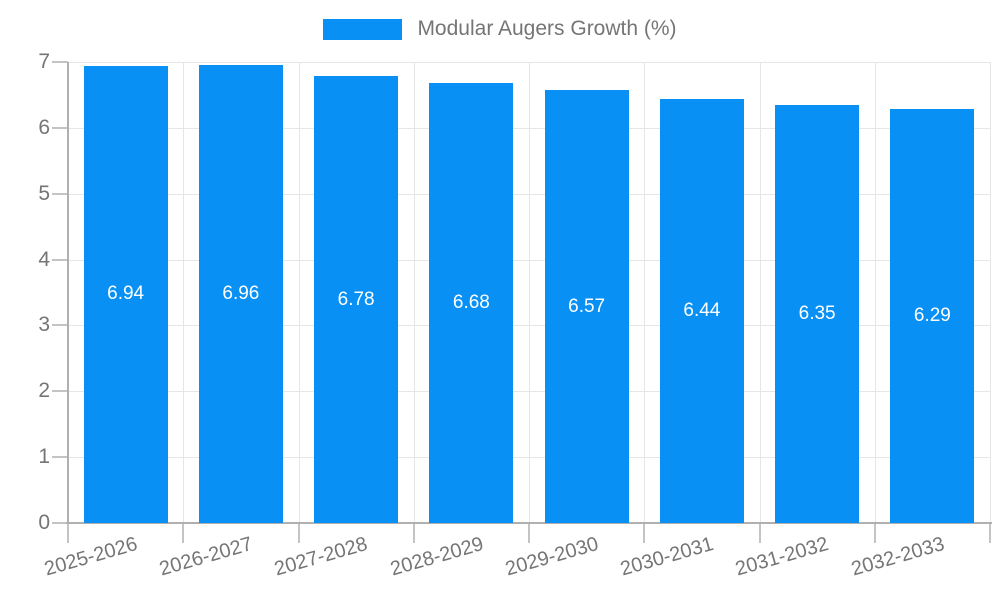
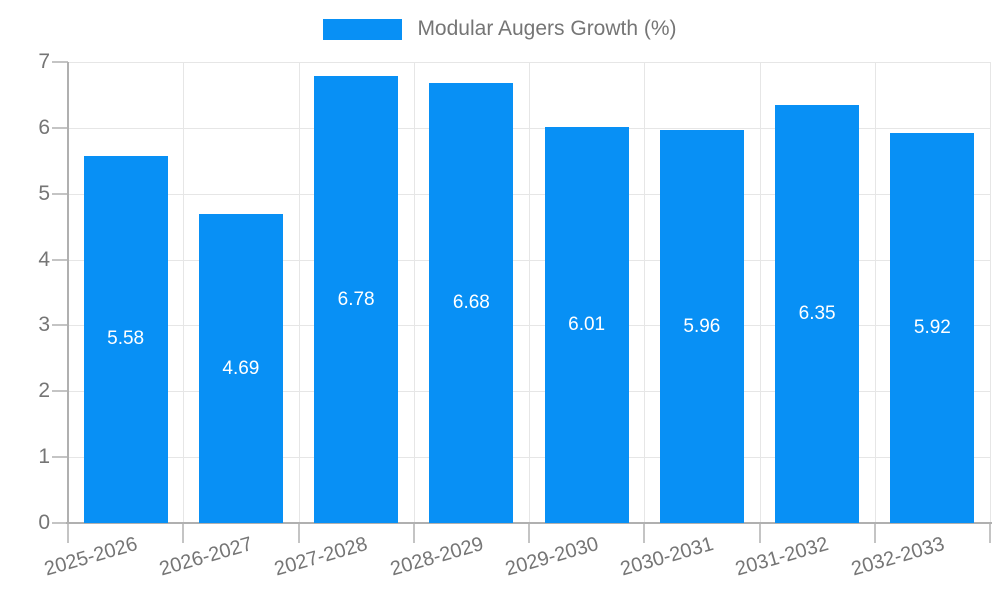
2025-2026: 6.94 -> 5.58
2026-2027: 6.96 -> 4.69
2029-2030: 6.57 -> 6.01
2030-2031: 6.44 -> 5.96
2032-2033: 6.29 -> 5.92
